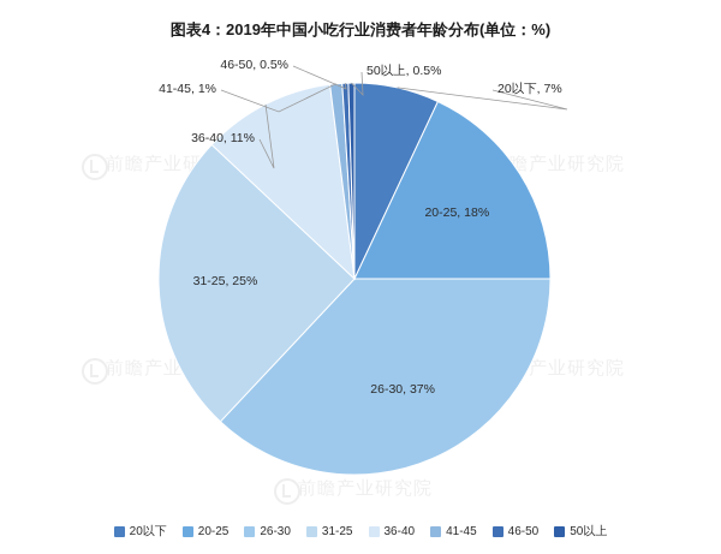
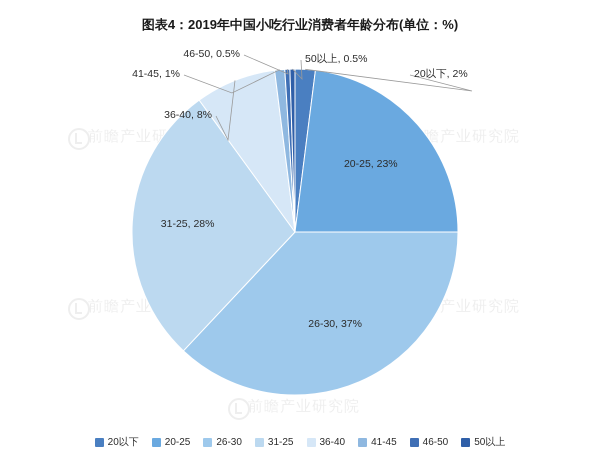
20以下: 7% -> 2%
20-25: 18% -> 23%
31-25: 25% -> 28%
36-40: 11% -> 8%
